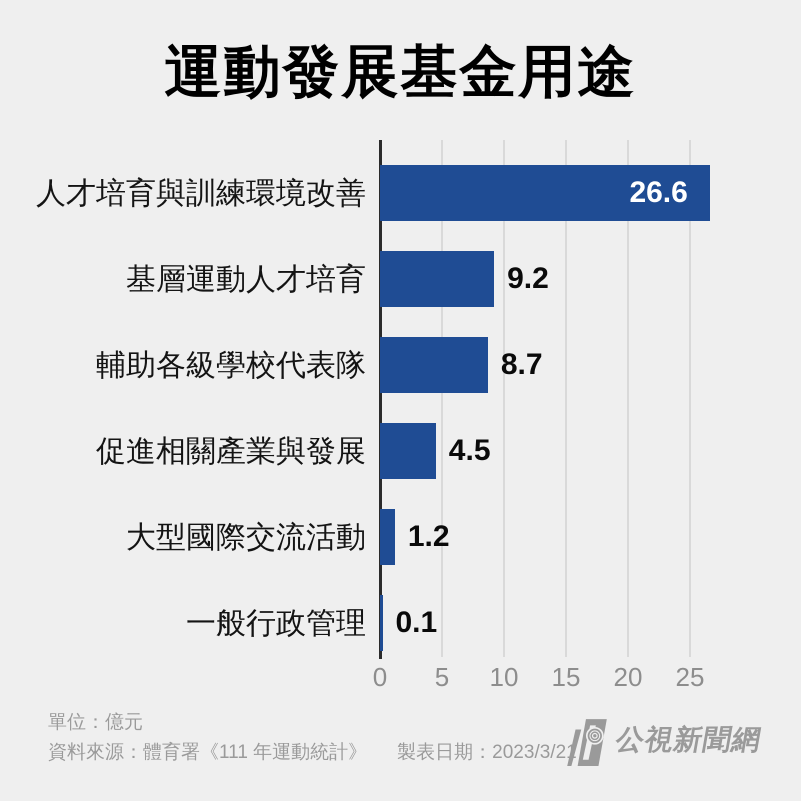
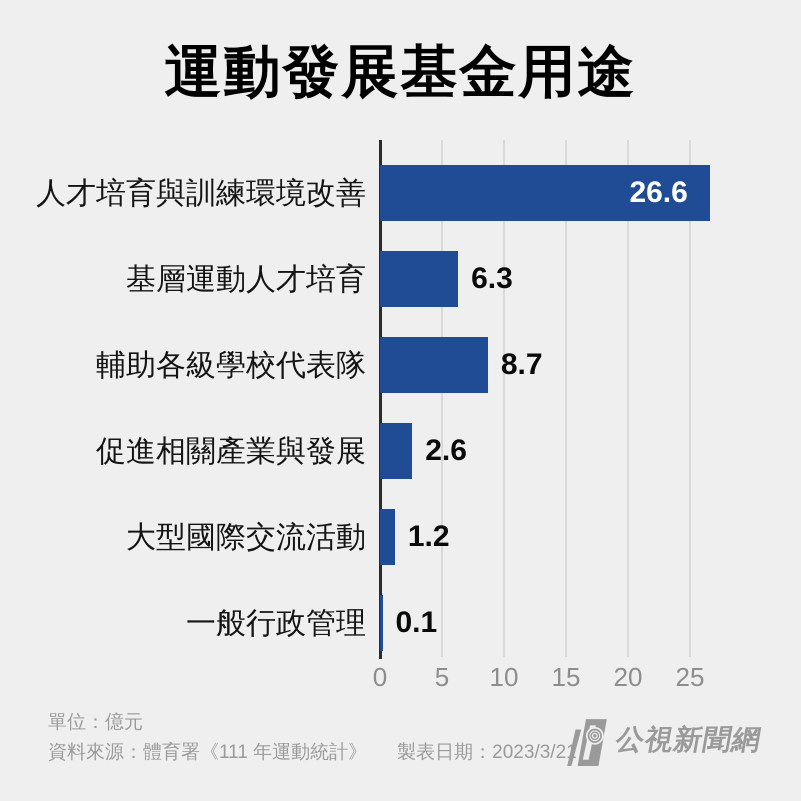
基層運動人才培育: 9.2 -> 6.3
促進相關產業與發展: 4.5 -> 2.6
